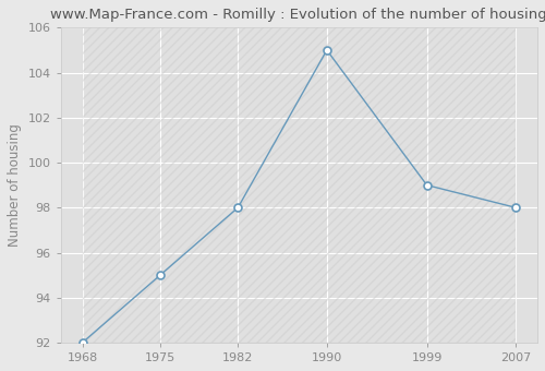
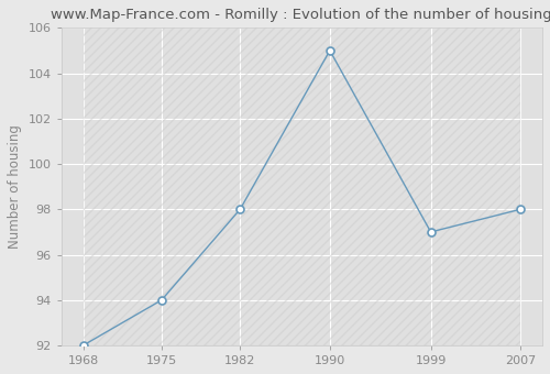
1975: 95 -> 94
1999: 99 -> 97
